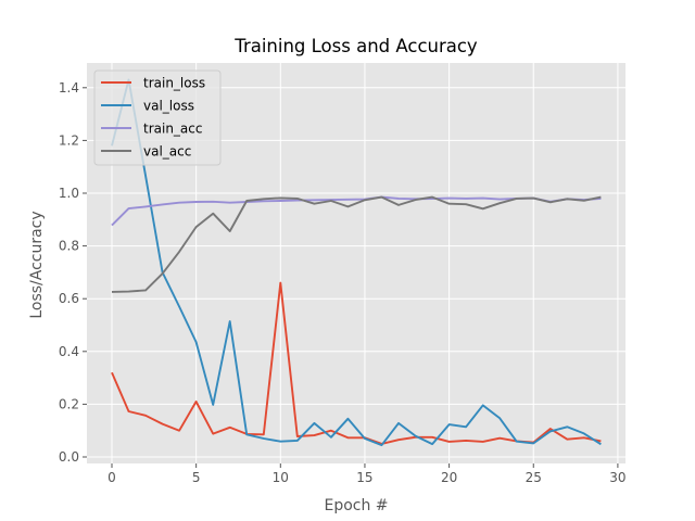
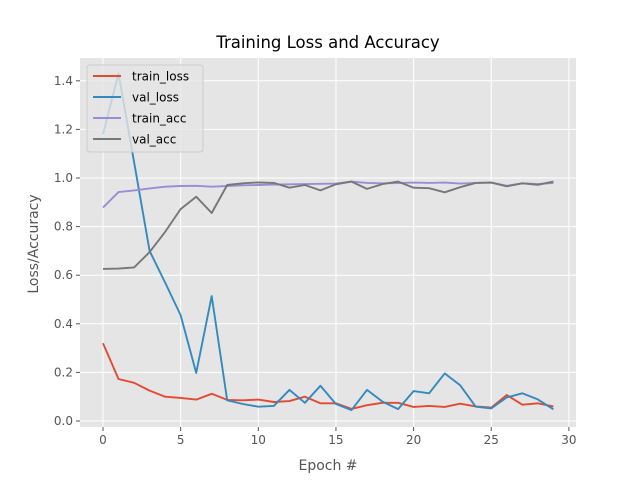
train_loss/5: 0.21 -> 0.10
train_loss/10: 0.66 -> 0.09
